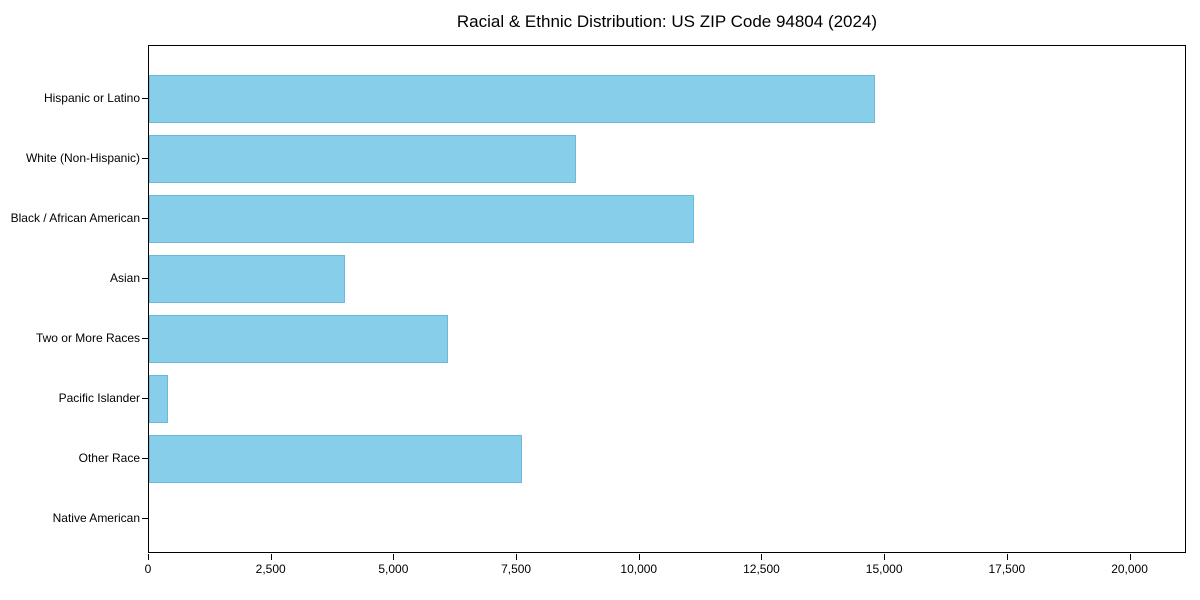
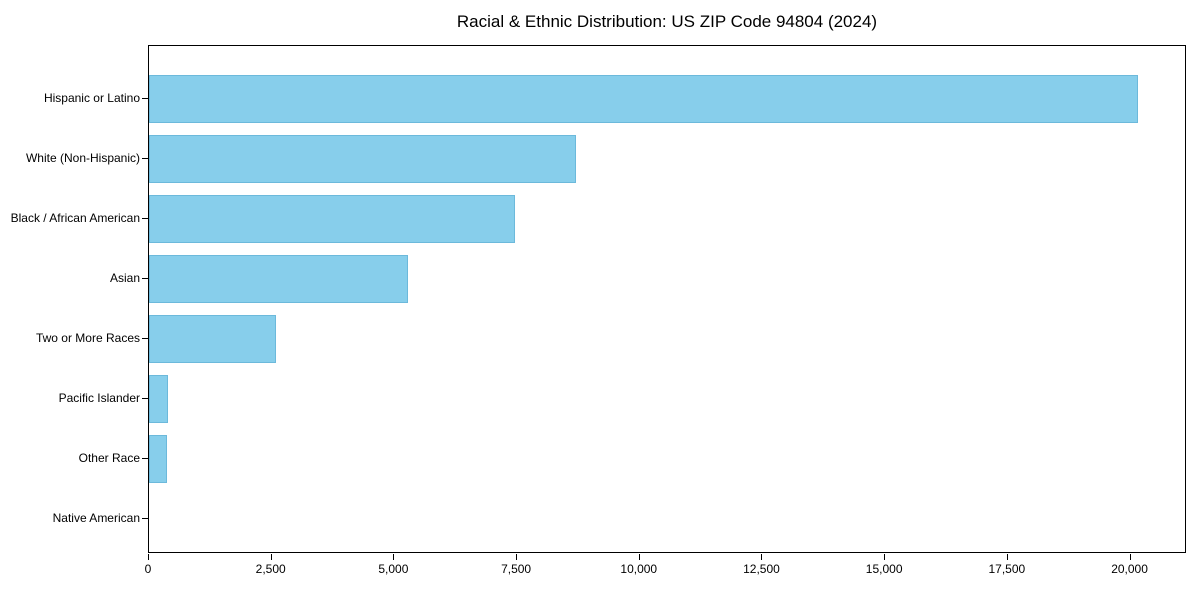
Hispanic or Latino: 14800 -> 20200
Black / African American: 11100 -> 7400
Asian: 4000 -> 5300
Two or More Races: 6100 -> 2600
Other Race: 7600 -> 400
